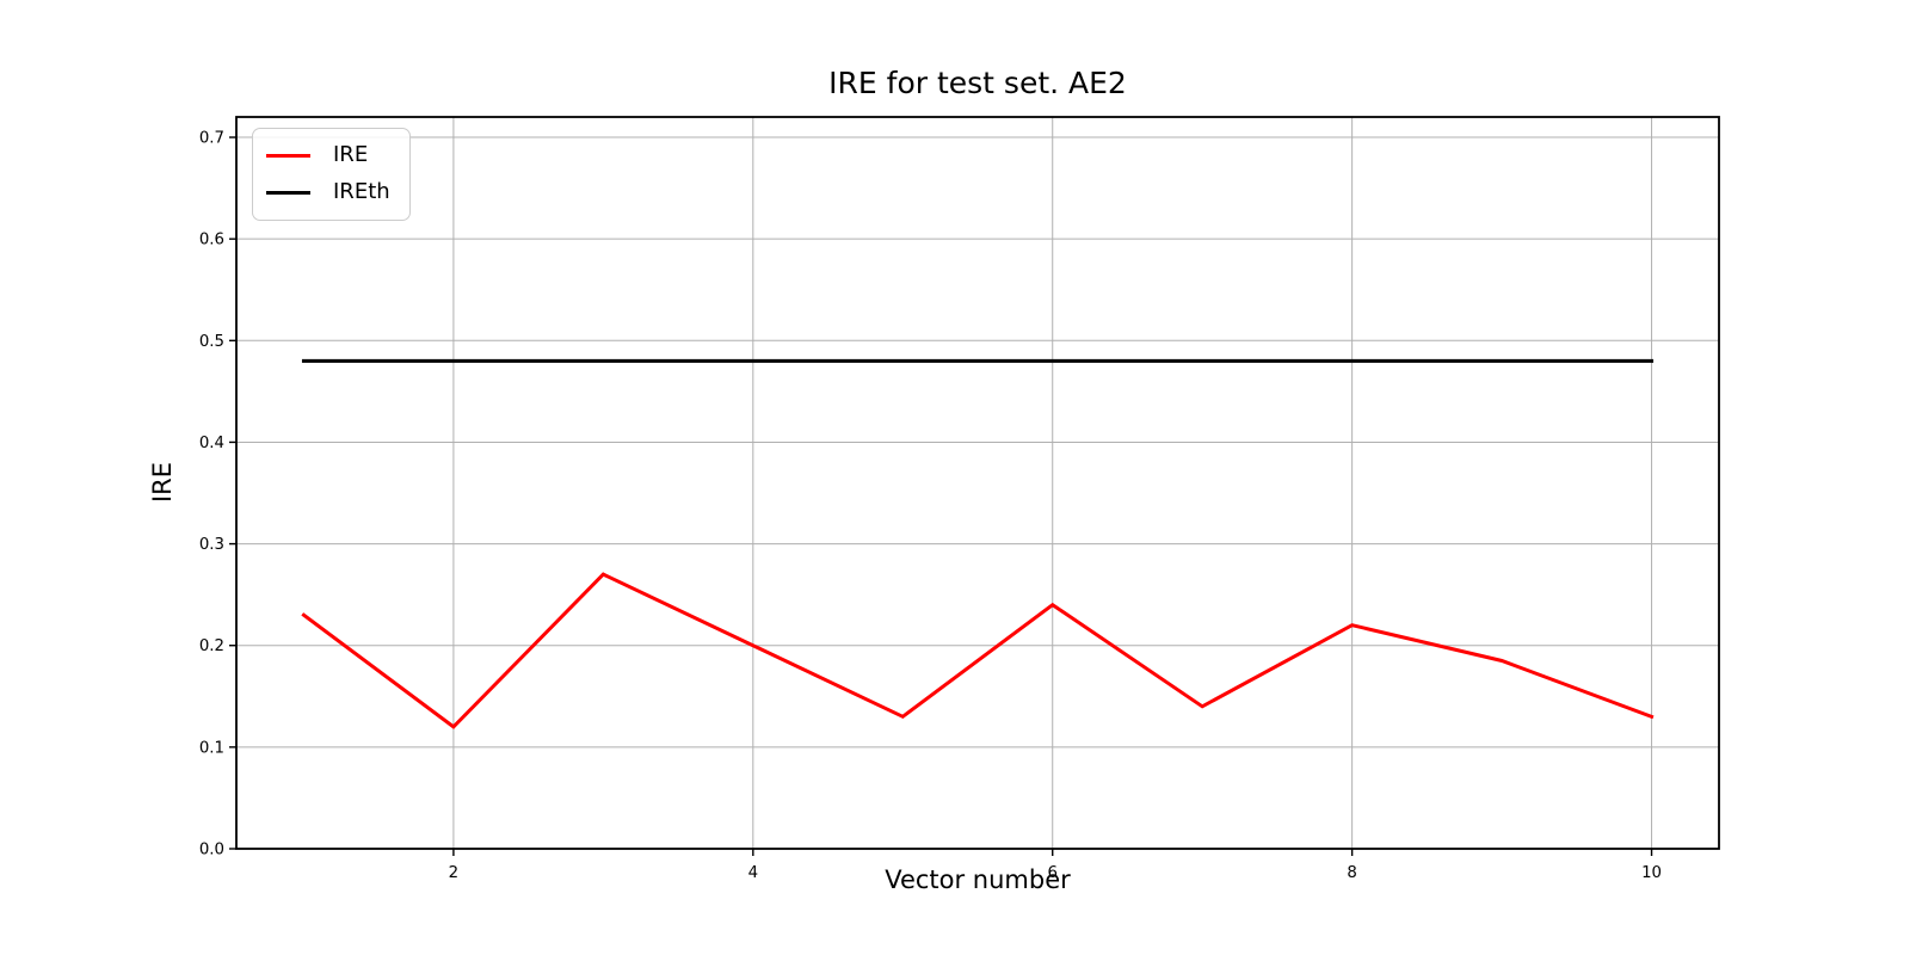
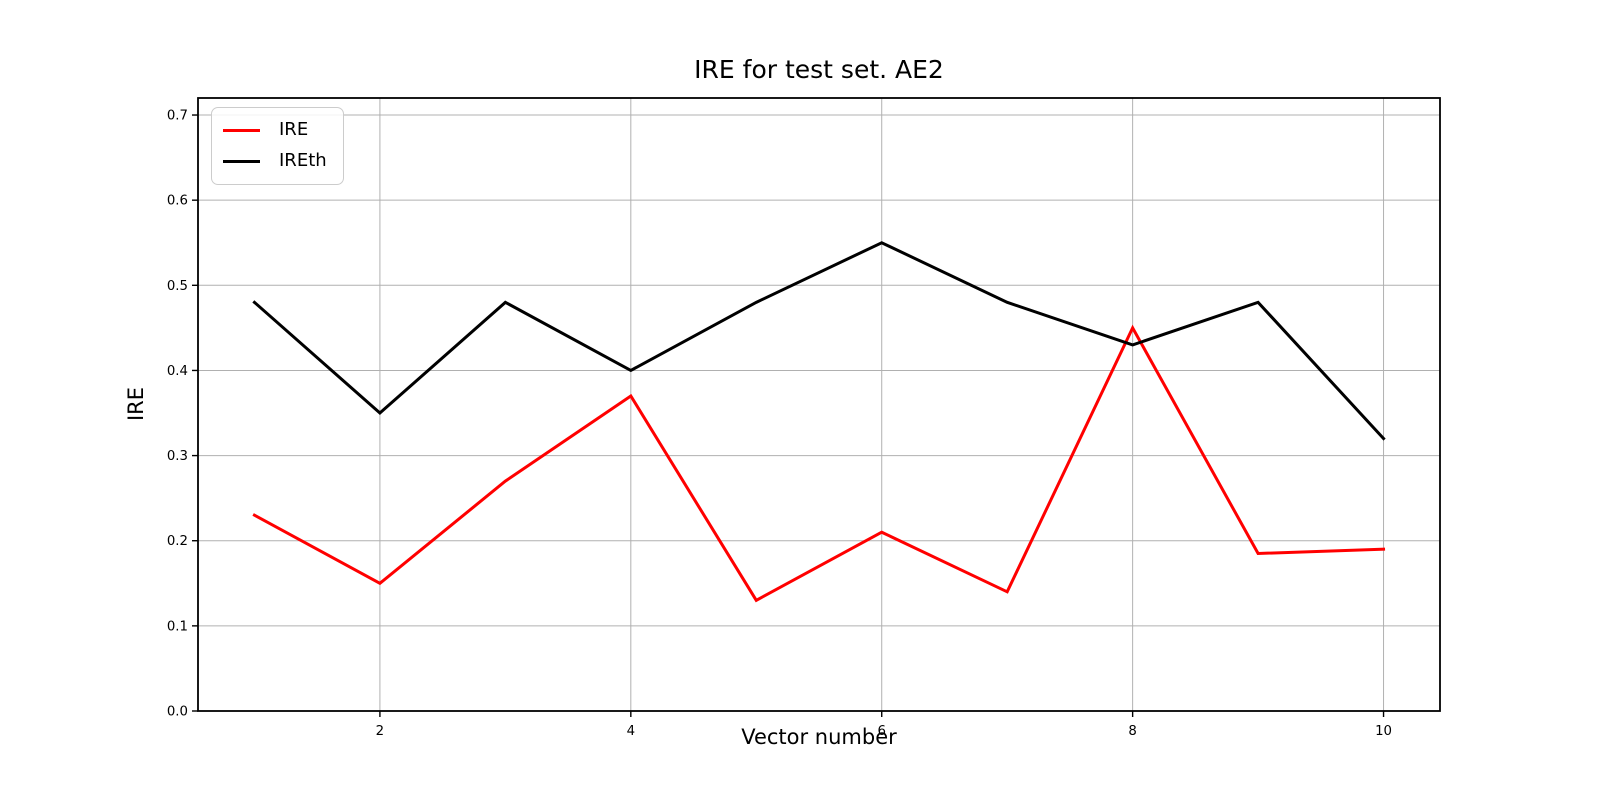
IRE/2: 0.12 -> 0.15
IREth/2: 0.48 -> 0.35
IRE/4: 0.20 -> 0.37
IREth/4: 0.48 -> 0.40
IRE/6: 0.24 -> 0.21
IREth/6: 0.48 -> 0.55
IRE/8: 0.22 -> 0.45
IREth/8: 0.48 -> 0.43
IRE/10: 0.13 -> 0.19
IREth/10: 0.48 -> 0.32
